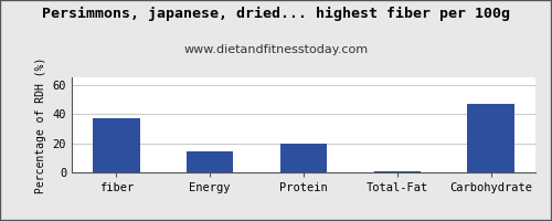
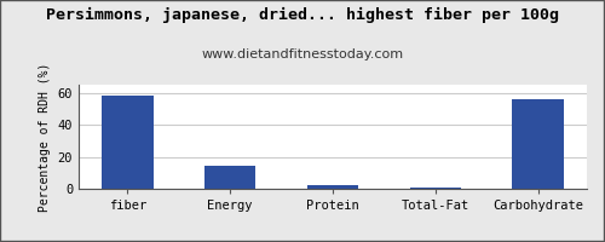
fiber: 37 -> 58
Protein: 20 -> 2
Carbohydrate: 47 -> 56
